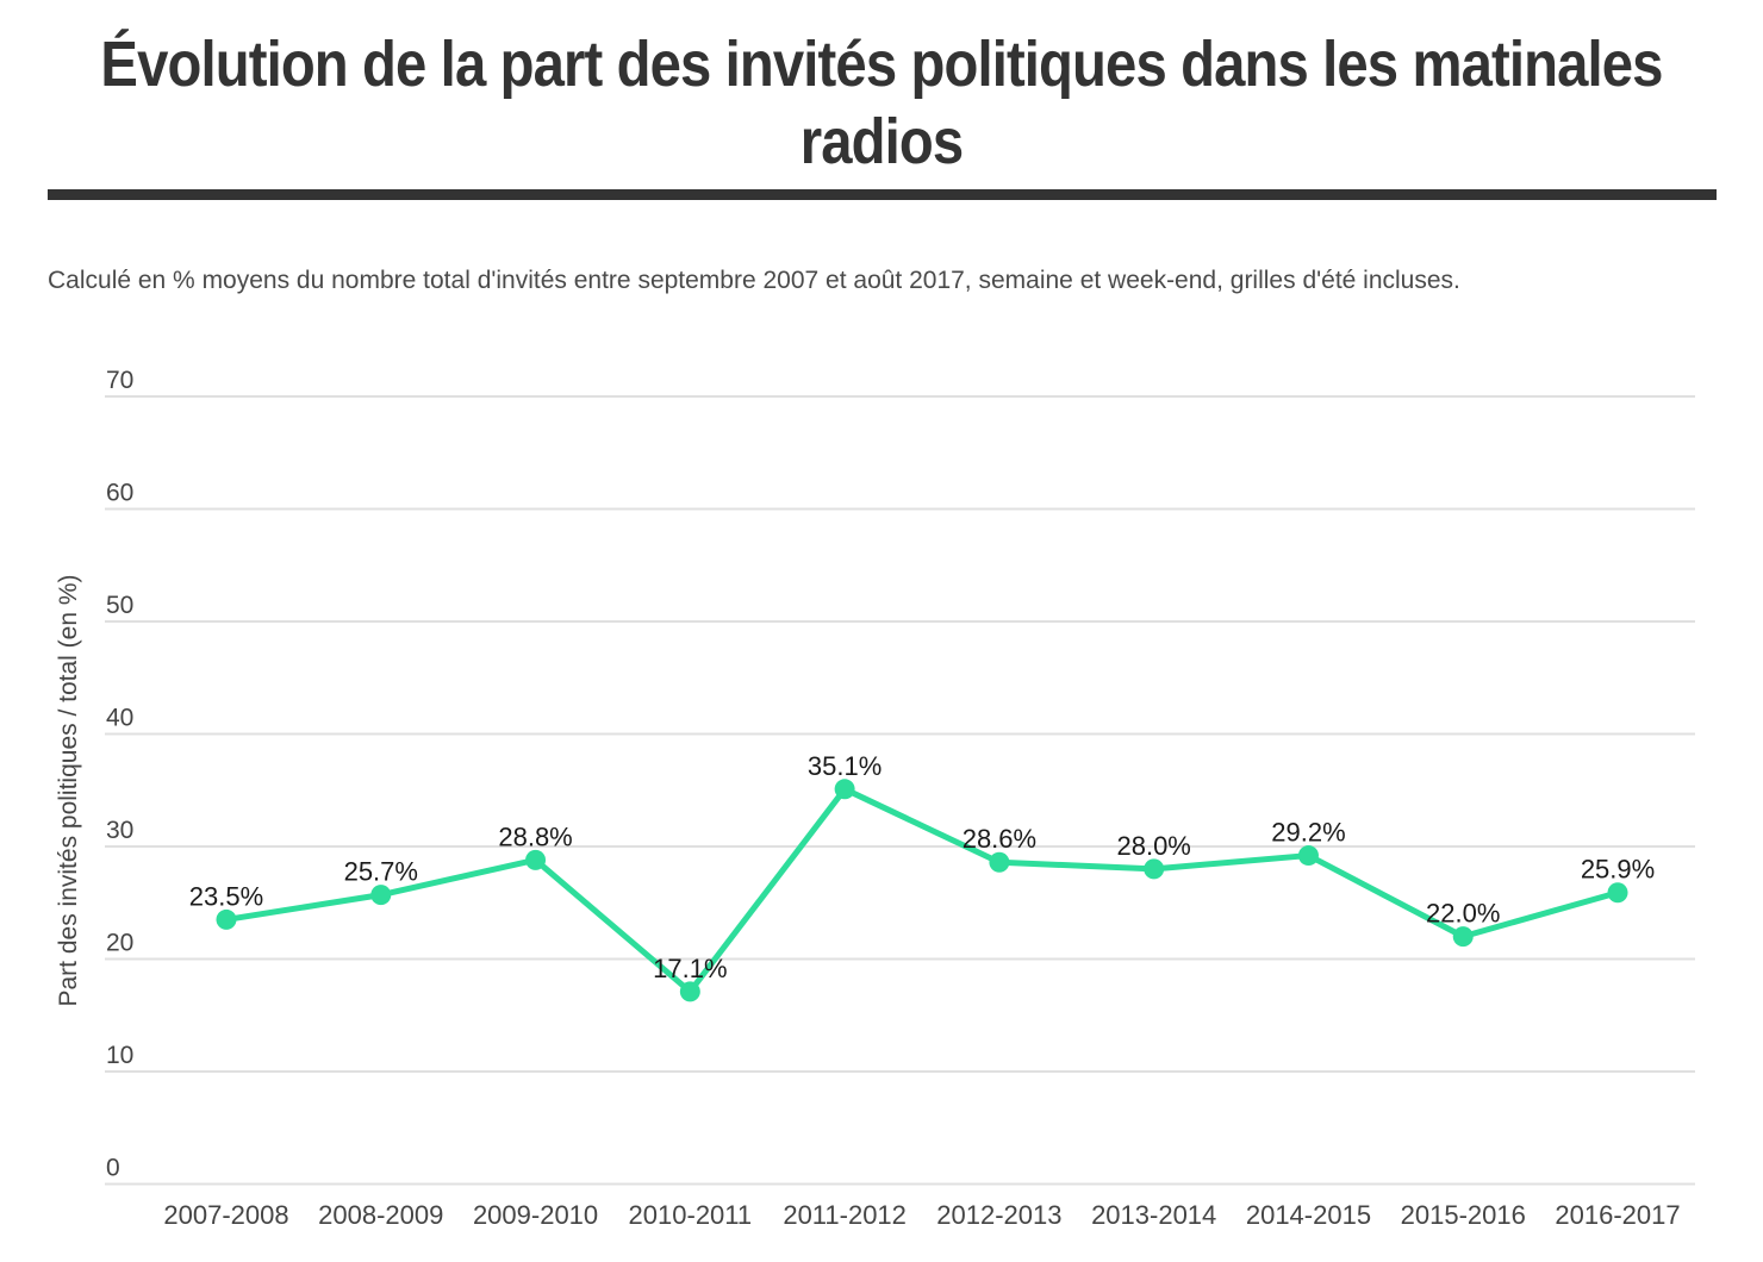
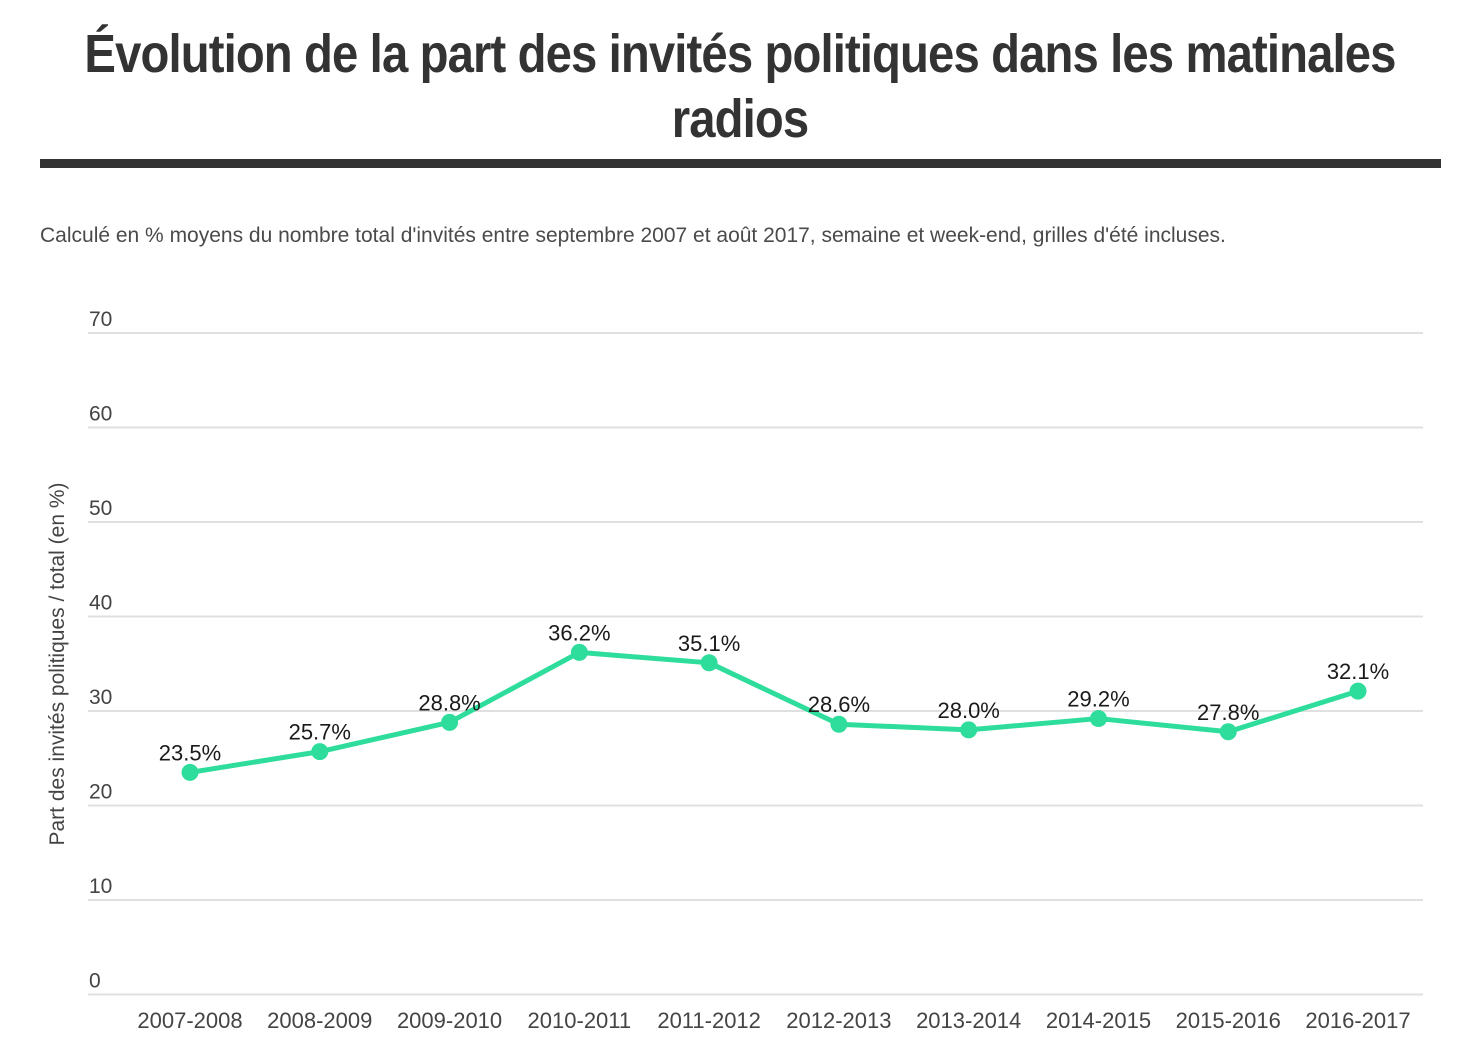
2010-2011: 17.1% -> 36.2%
2015-2016: 22.0% -> 27.8%
2016-2017: 25.9% -> 32.1%
